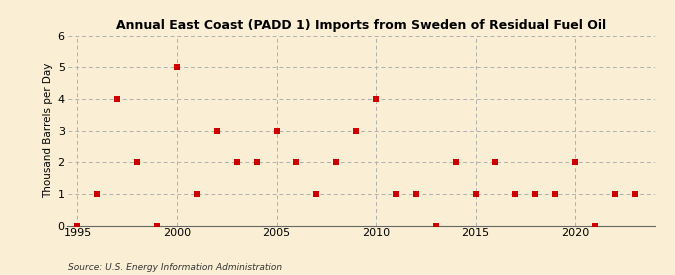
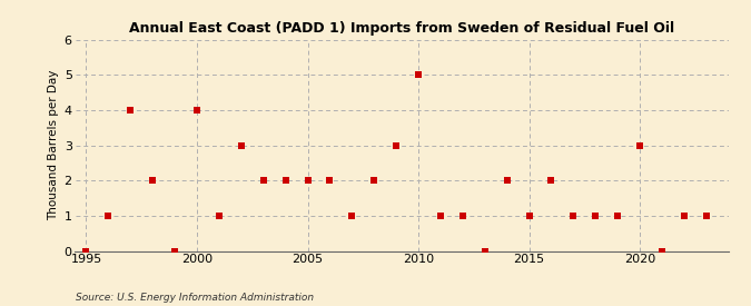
2000: 5 -> 4
2005: 3 -> 2
2010: 4 -> 5
2020: 2 -> 3
